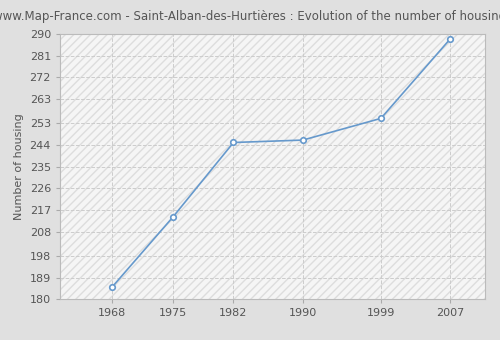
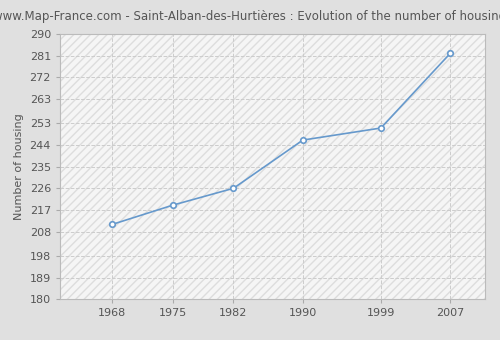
1968: 185 -> 211
1975: 214 -> 219
1982: 245 -> 226
1999: 255 -> 251
2007: 288 -> 282
